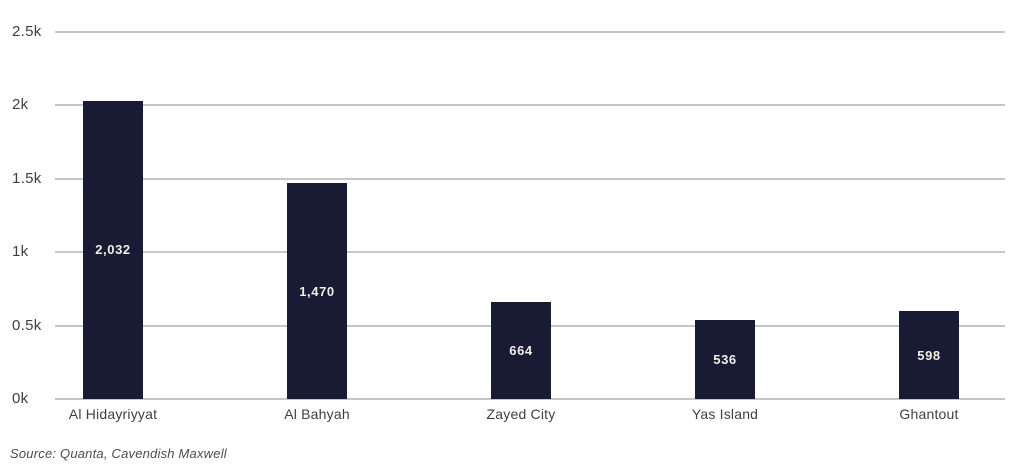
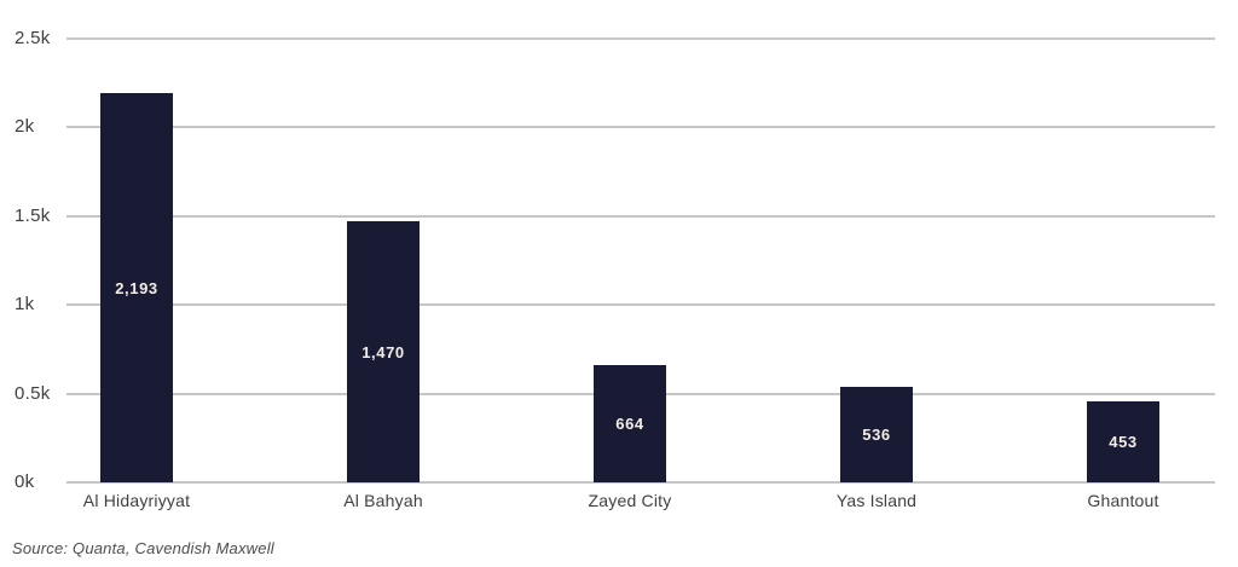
Al Hidayriyyat: 2,032 -> 2,193
Ghantout: 598 -> 453
